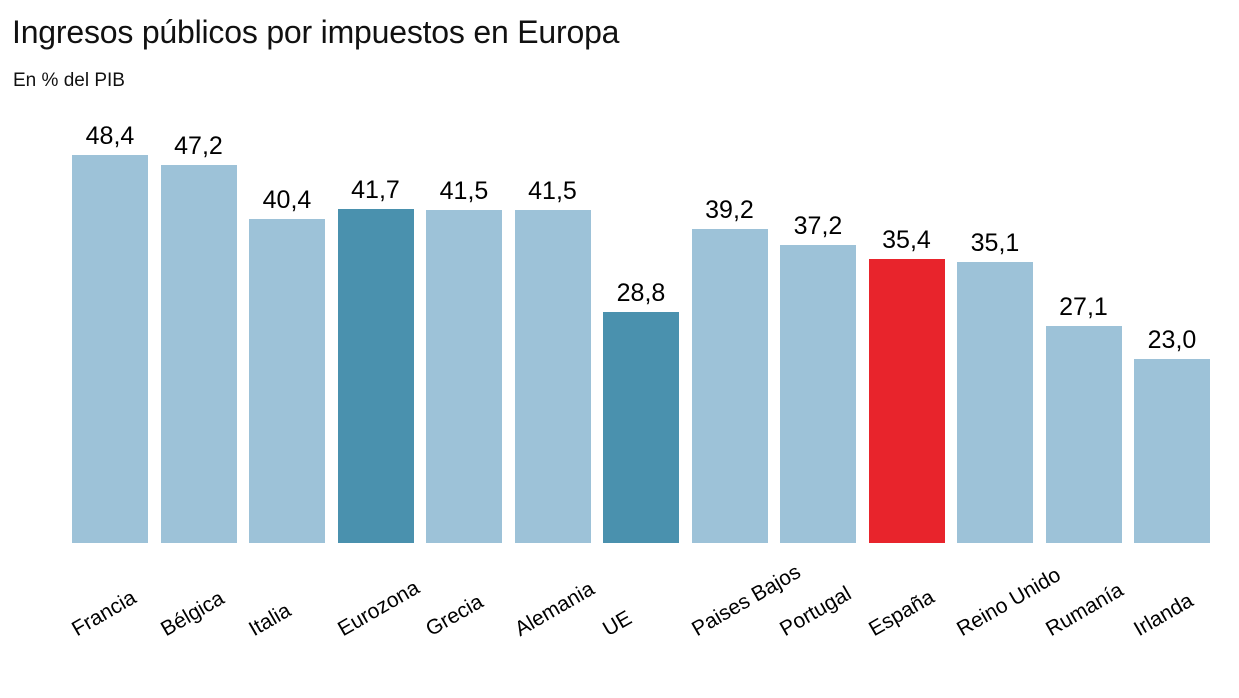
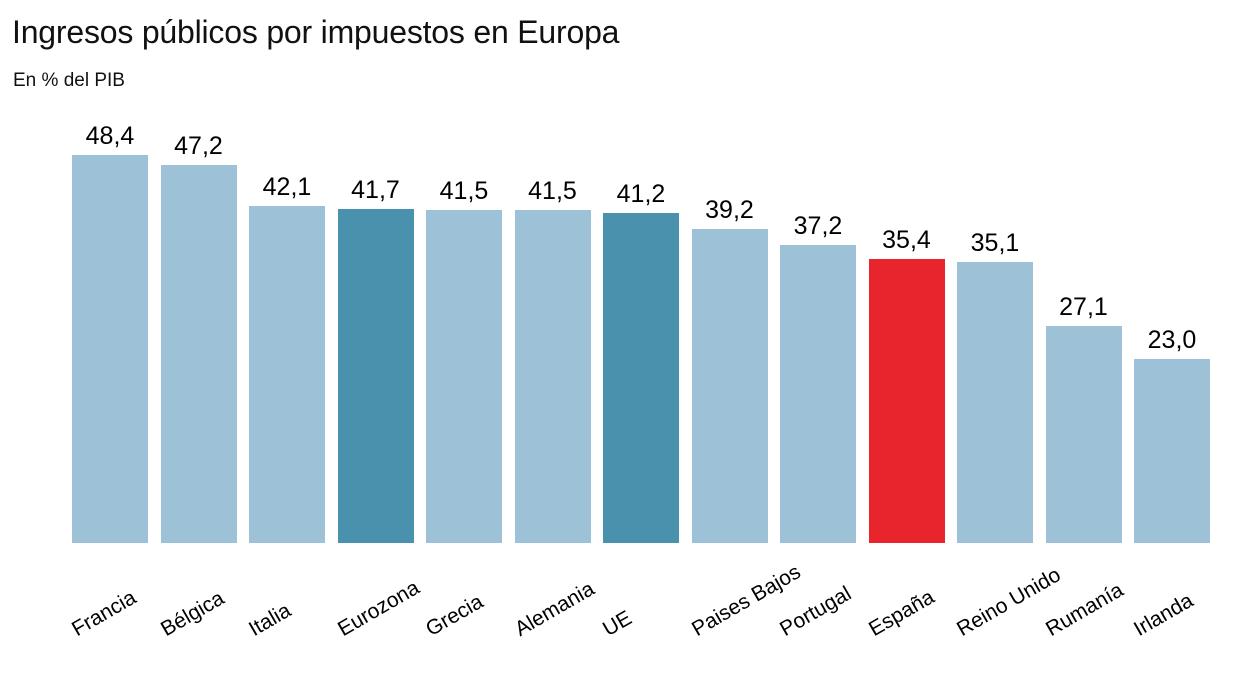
Italia: 40,4 -> 42,1
UE: 28,8 -> 41,2
